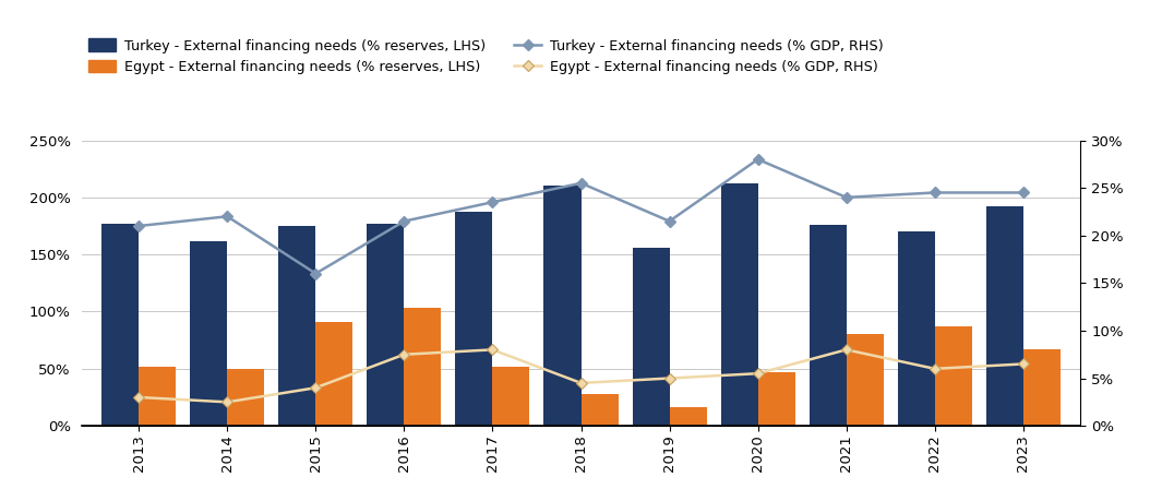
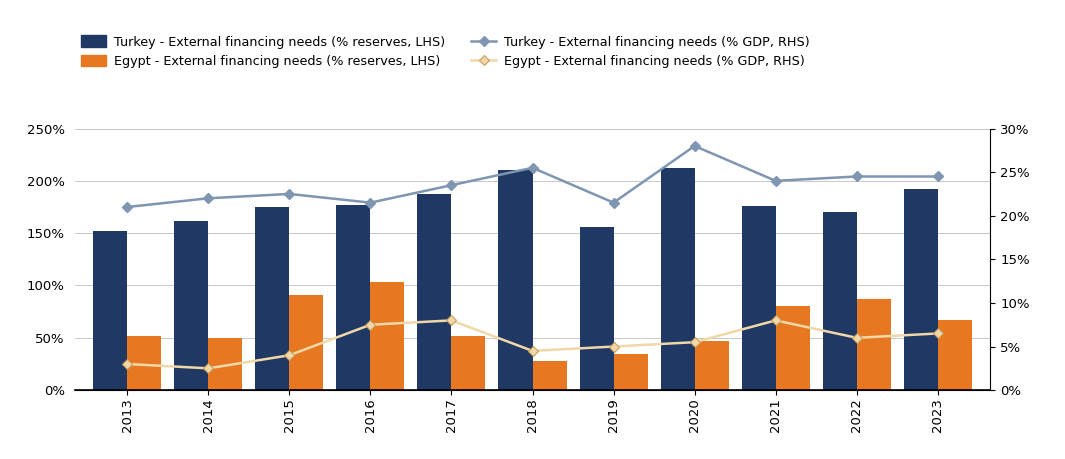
Turkey - External financing needs (% reserves, LHS)/2013: 177% -> 152%
Turkey - External financing needs (% GDP, RHS)/2015: 16.0% -> 22.5%
Egypt - External financing needs (% reserves, LHS)/2019: 16% -> 35%
